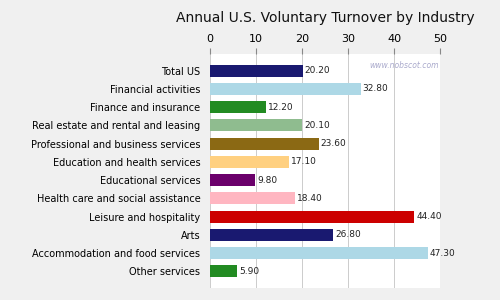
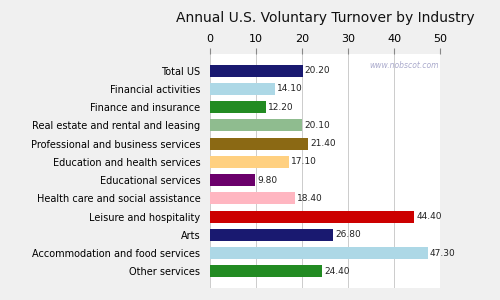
Financial activities: 32.80 -> 14.10
Professional and business services: 23.60 -> 21.40
Other services: 5.90 -> 24.40
